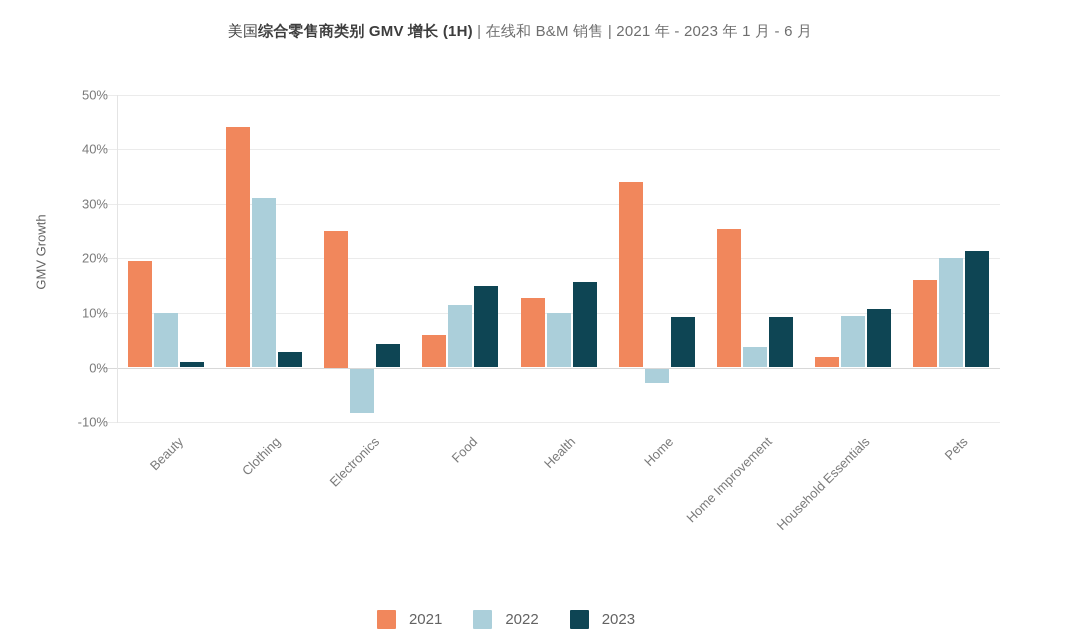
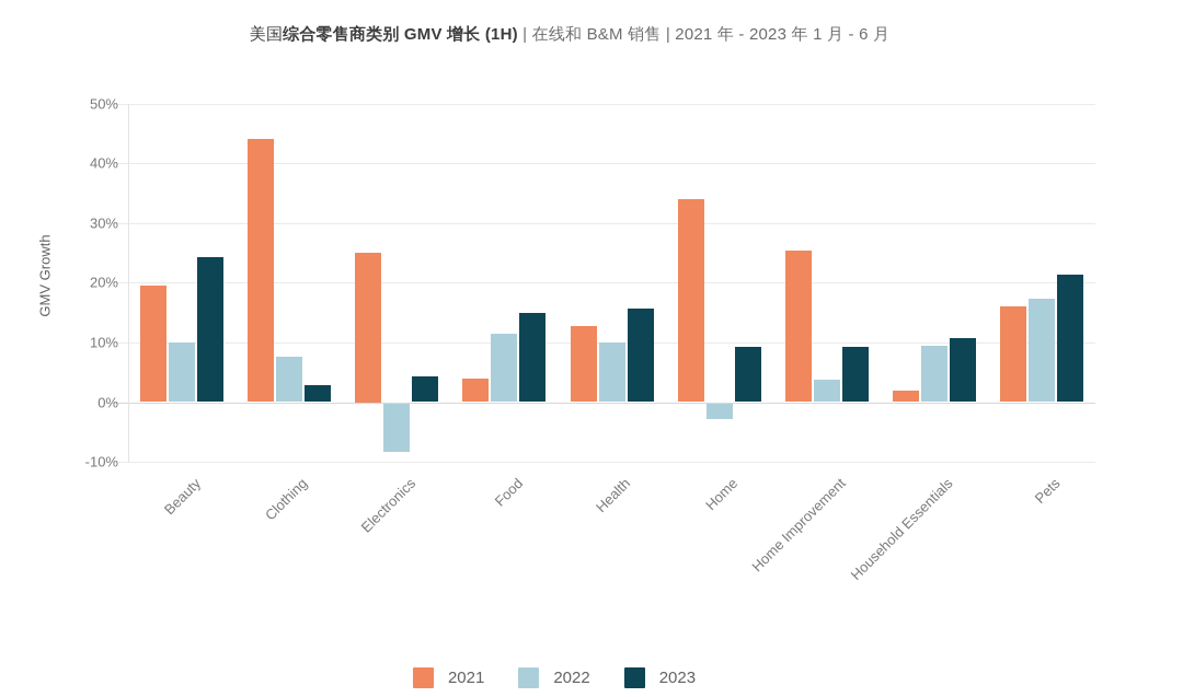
2023/Beauty: 1% -> 24%
2022/Clothing: 31% -> 8%
2021/Food: 6% -> 4%
2022/Pets: 20% -> 17%
